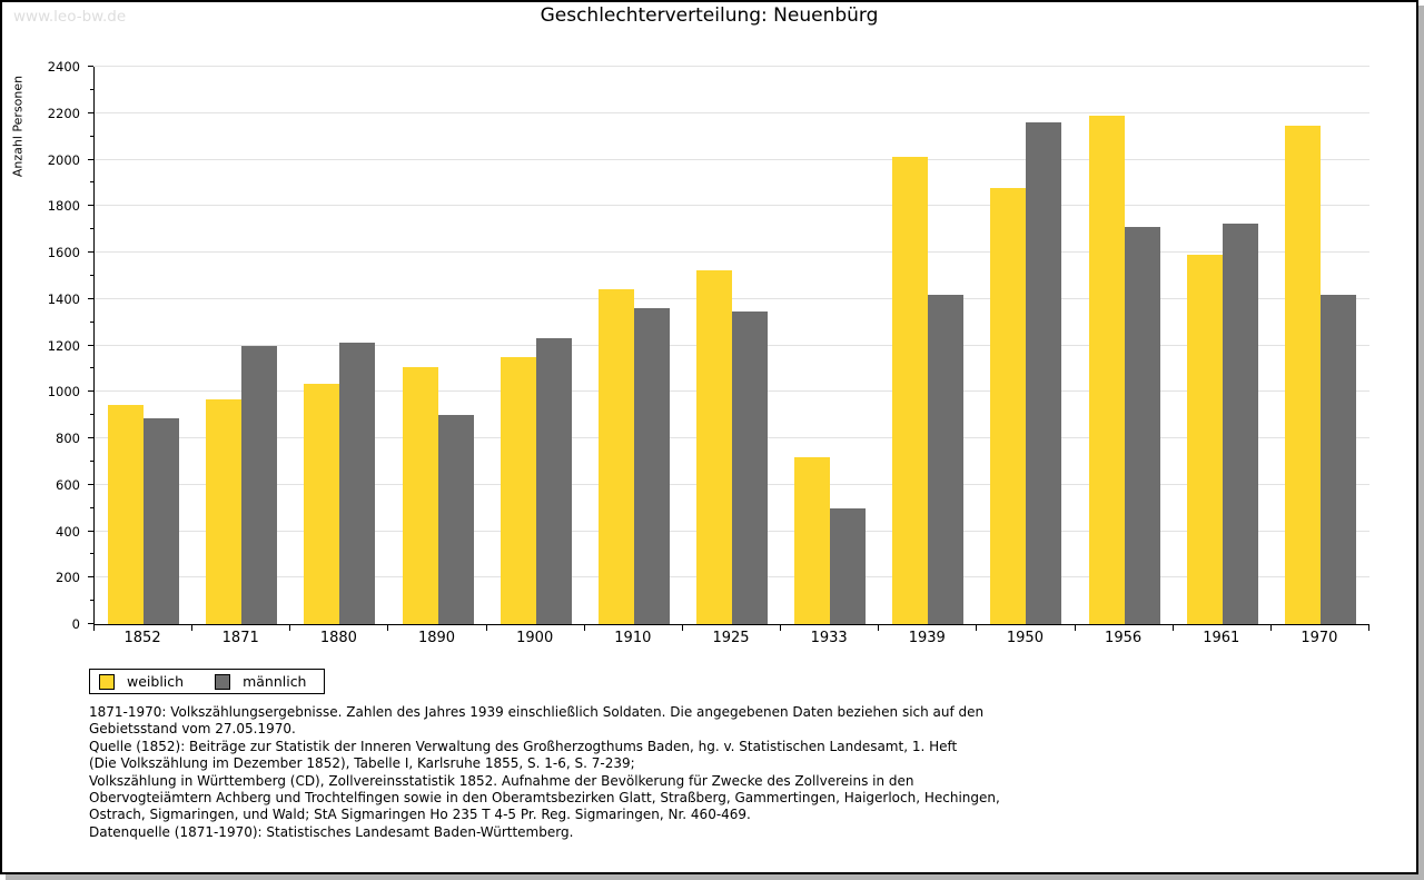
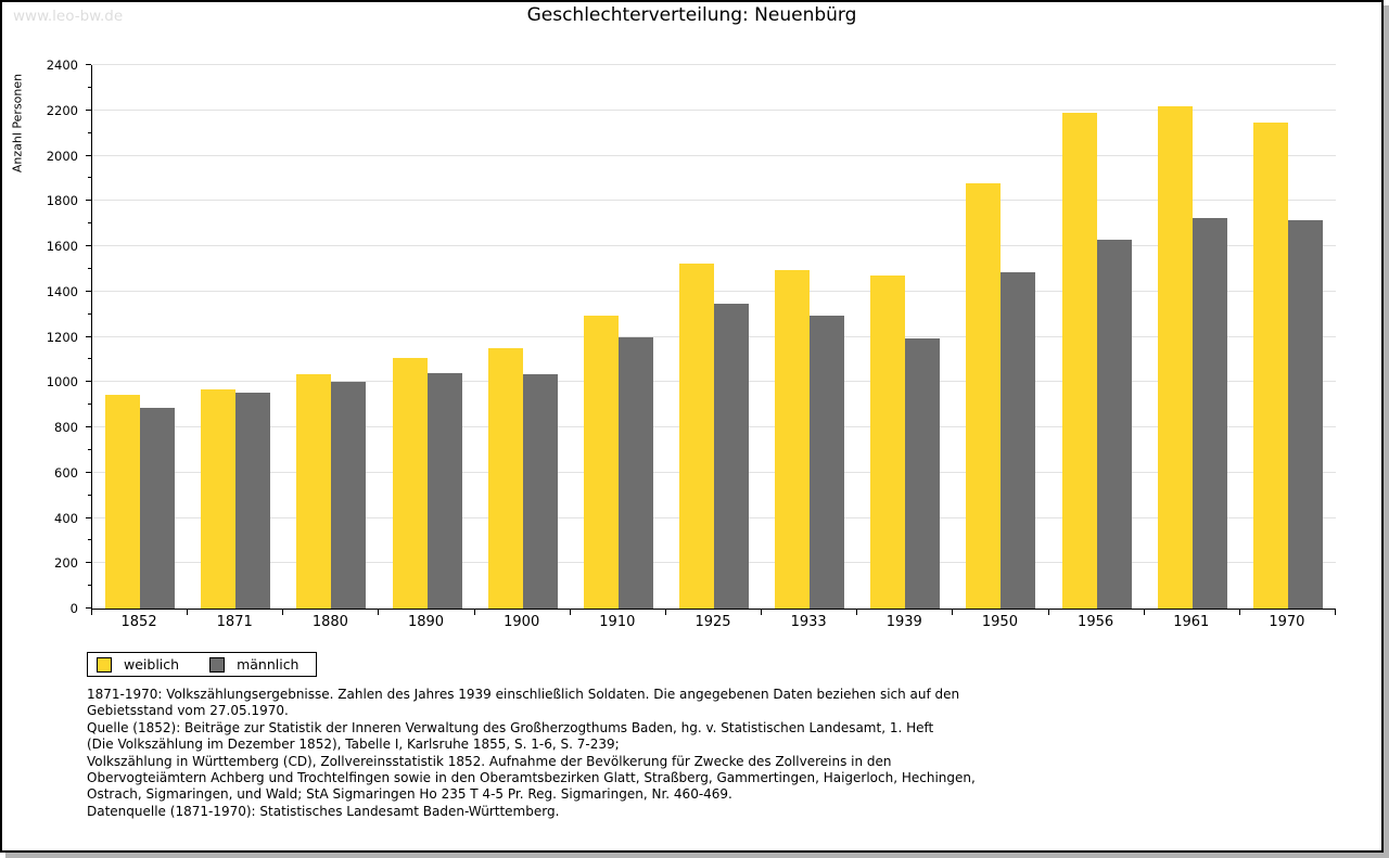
männlich/1871: 1200 -> 960
männlich/1880: 1210 -> 1000
männlich/1890: 900 -> 1040
männlich/1900: 1230 -> 1040
weiblich/1910: 1440 -> 1300
männlich/1910: 1360 -> 1200
weiblich/1933: 720 -> 1500
männlich/1933: 500 -> 1300
weiblich/1939: 2010 -> 1470
männlich/1939: 1420 -> 1200
männlich/1950: 2160 -> 1480
männlich/1956: 1710 -> 1630
weiblich/1961: 1590 -> 2220
männlich/1970: 1420 -> 1720
